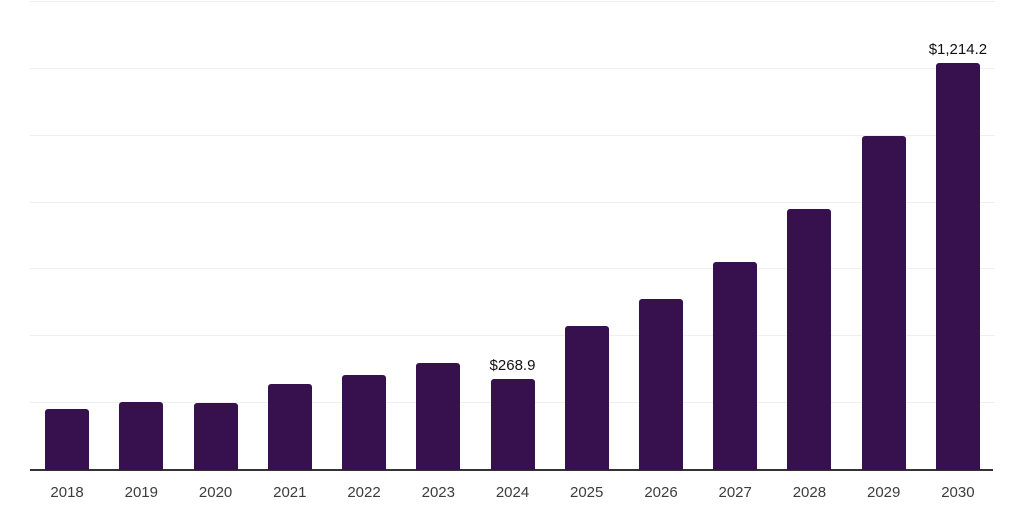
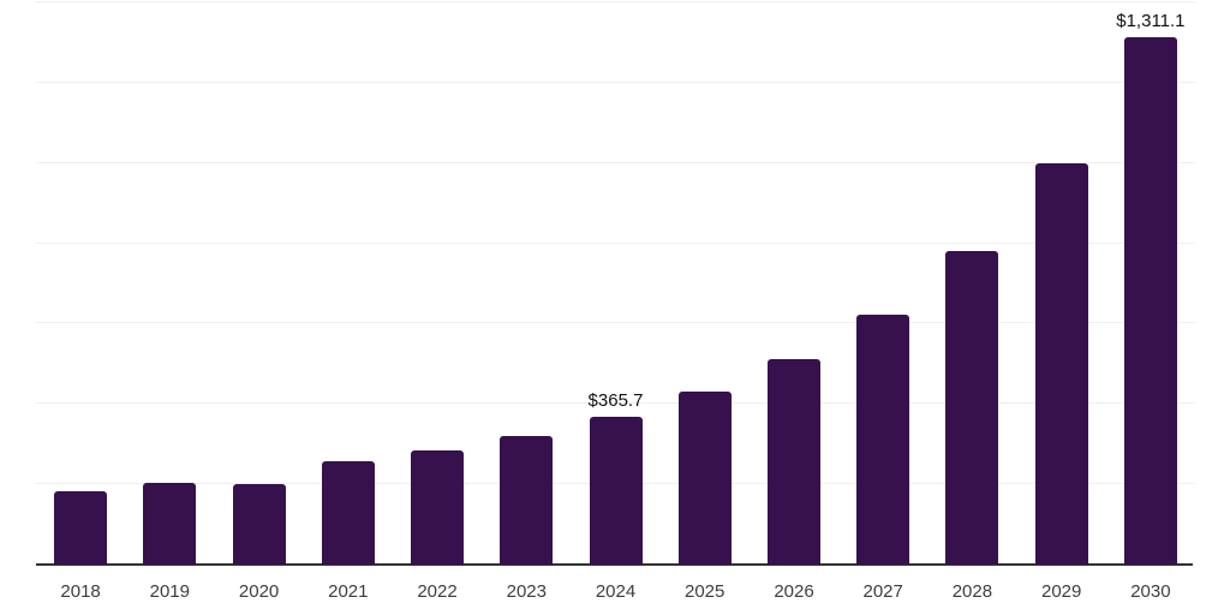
2024: $268.9 -> $365.7
2030: $1,214.2 -> $1,311.1
